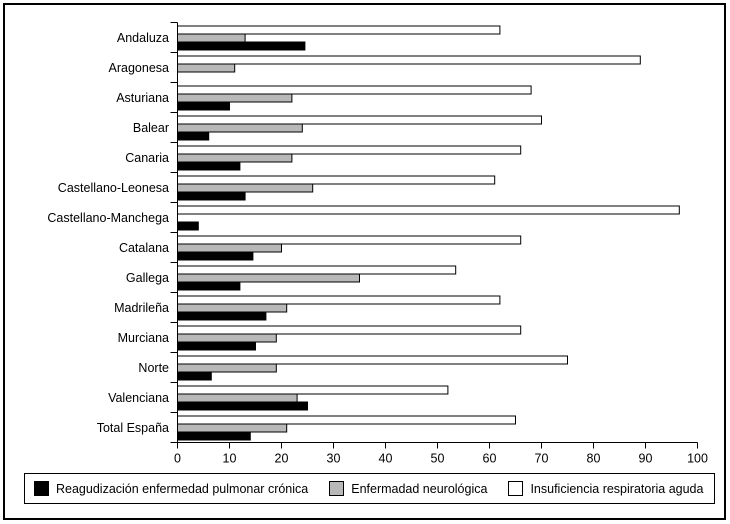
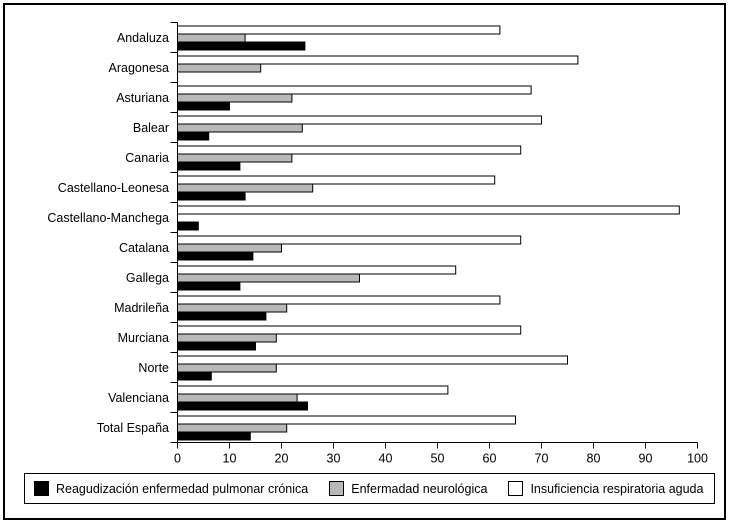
Enfermadad neurológica/Aragonesa: 11 -> 16
Insuficiencia respiratoria aguda/Aragonesa: 89 -> 77
